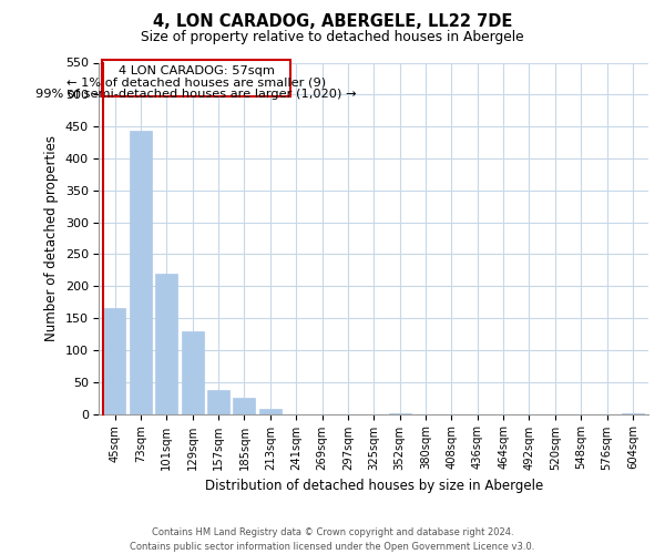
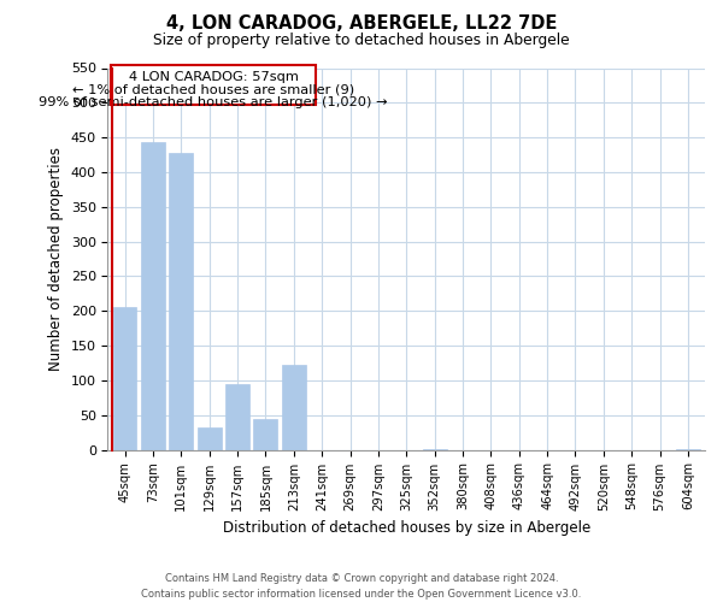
45sqm: 165 -> 206
101sqm: 220 -> 428
129sqm: 130 -> 32
157sqm: 37 -> 94
185sqm: 25 -> 44
213sqm: 8 -> 122
